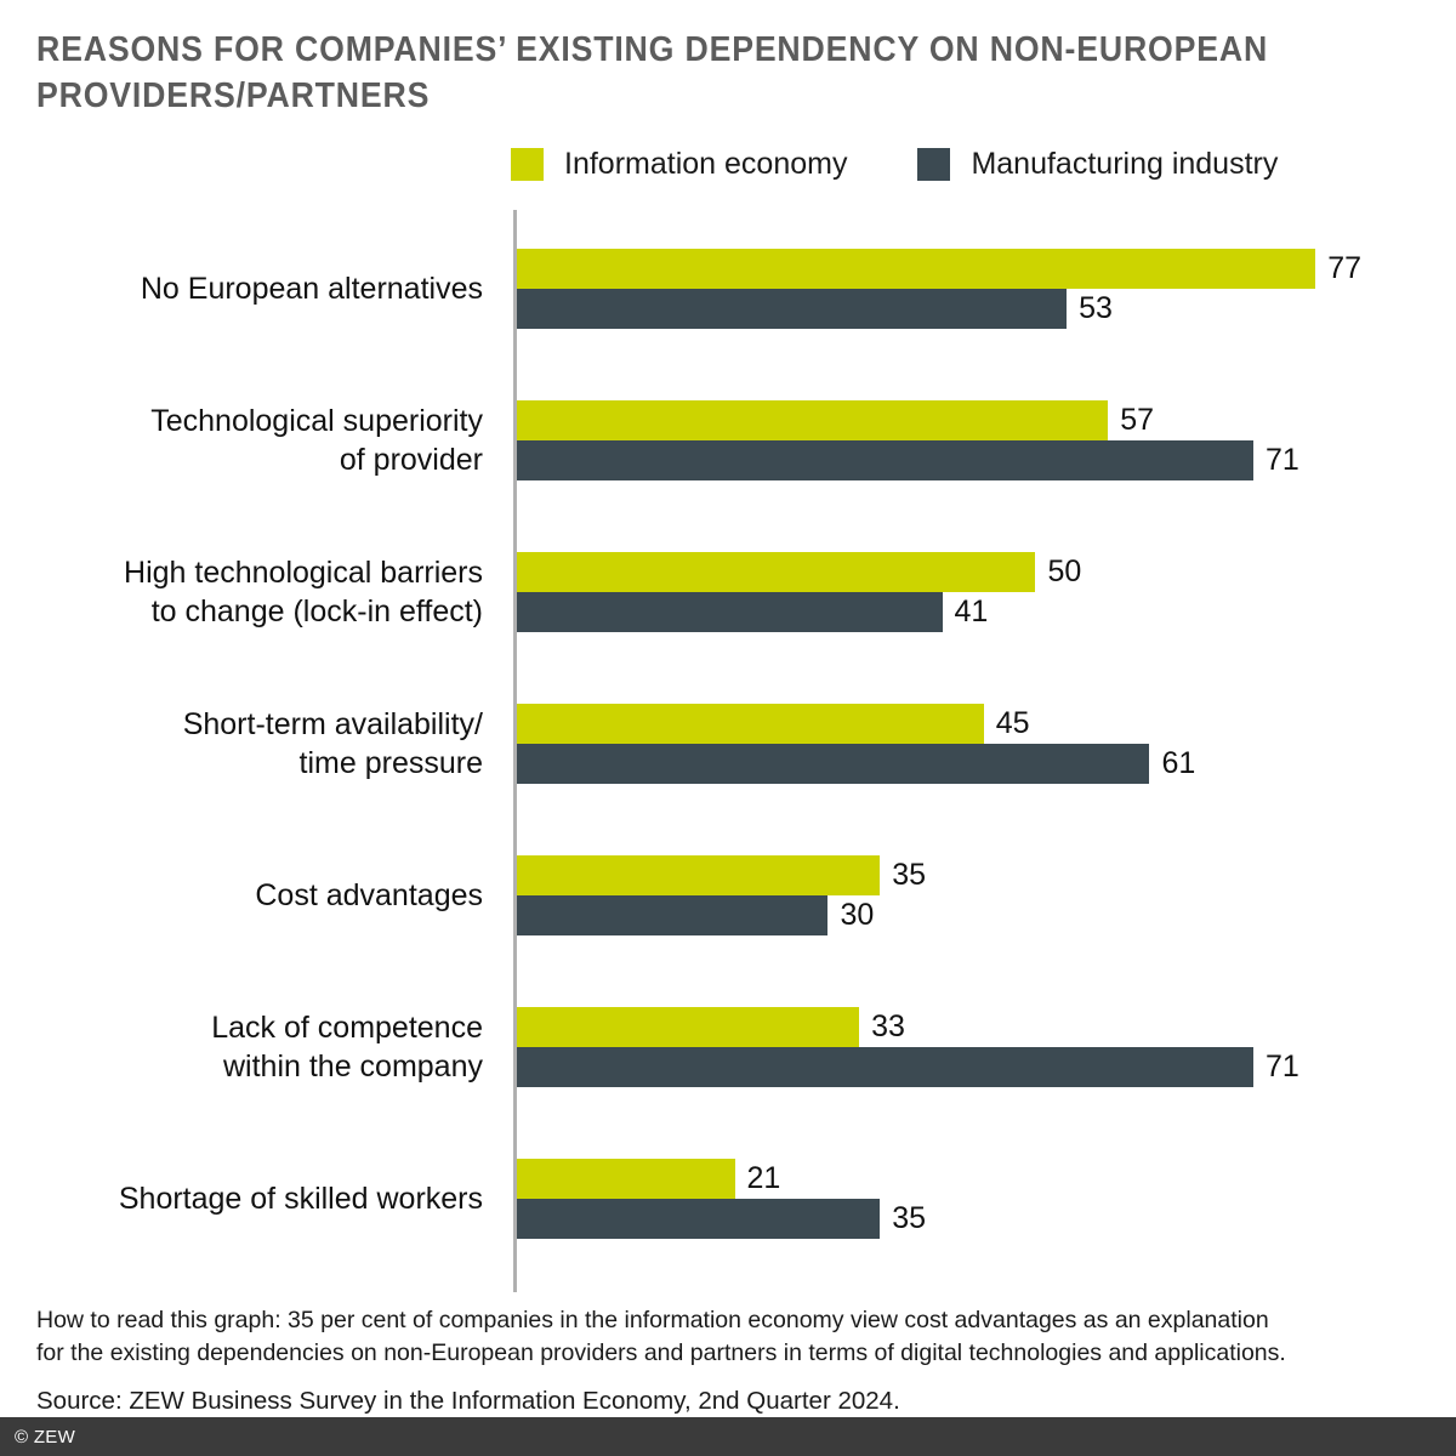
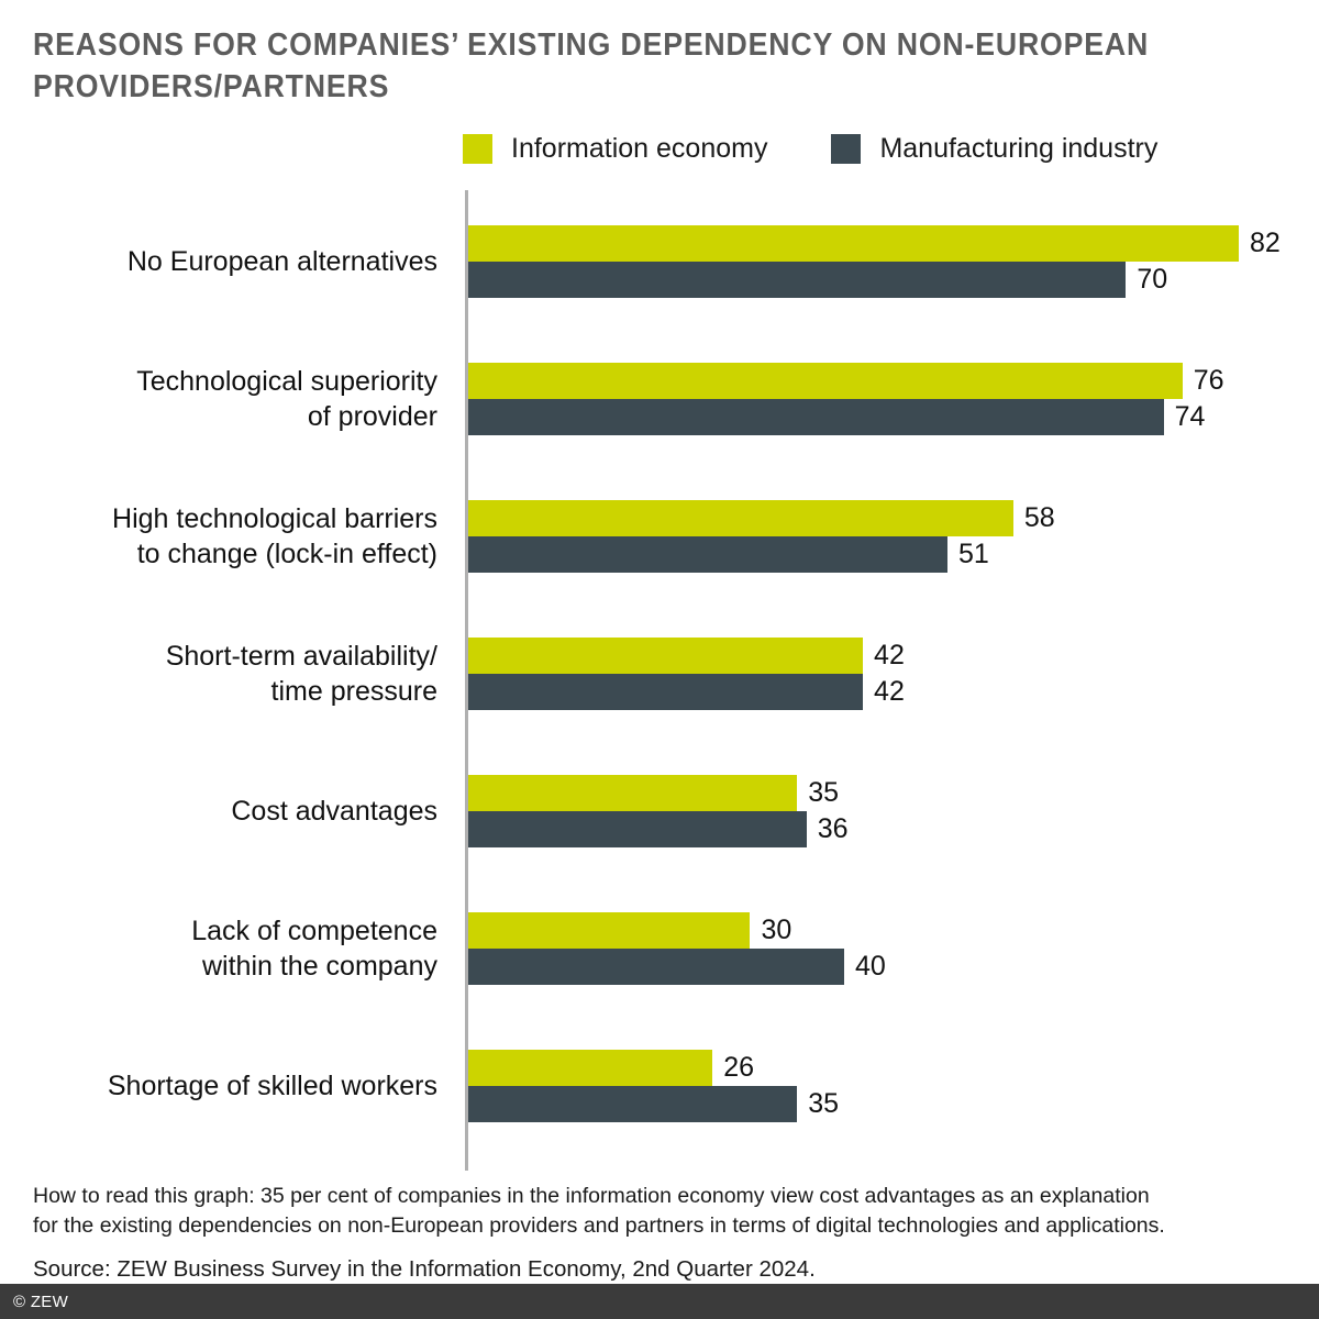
Information economy/No European alternatives: 77 -> 82
Manufacturing industry/No European alternatives: 53 -> 70
Information economy/Technological superiority of provider: 57 -> 76
Manufacturing industry/Technological superiority of provider: 71 -> 74
Information economy/High technological barriers to change (lock-in effect): 50 -> 58
Manufacturing industry/High technological barriers to change (lock-in effect): 41 -> 51
Information economy/Short-term availability/ time pressure: 45 -> 42
Manufacturing industry/Short-term availability/ time pressure: 61 -> 42
Manufacturing industry/Cost advantages: 30 -> 36
Information economy/Lack of competence within the company: 33 -> 30
Manufacturing industry/Lack of competence within the company: 71 -> 40
Information economy/Shortage of skilled workers: 21 -> 26
